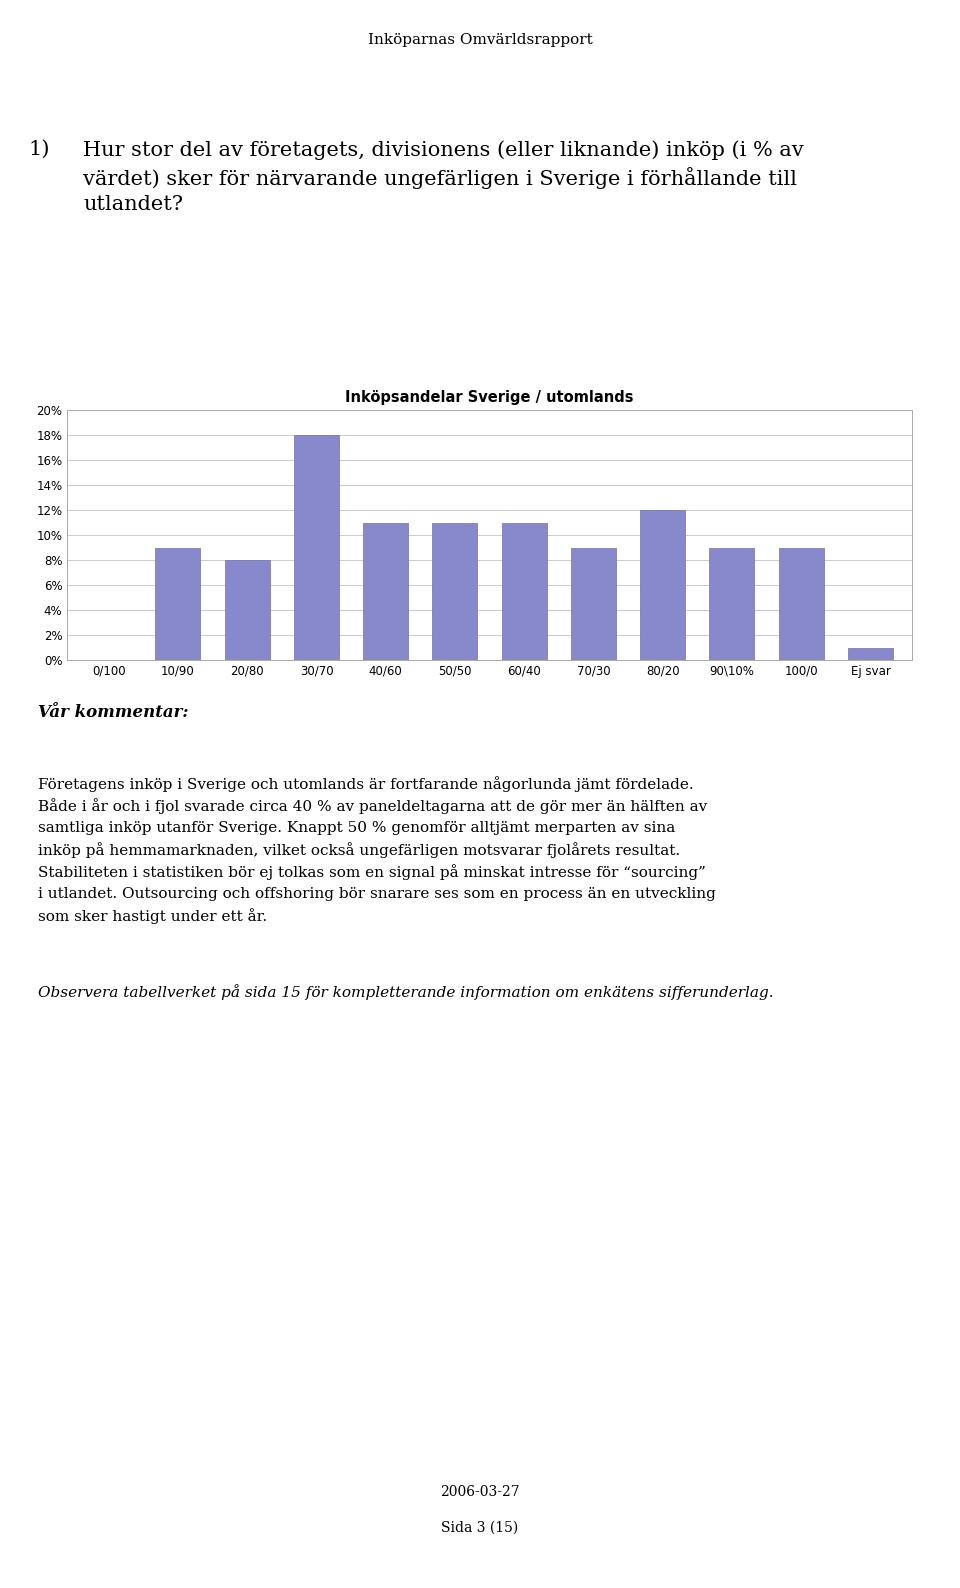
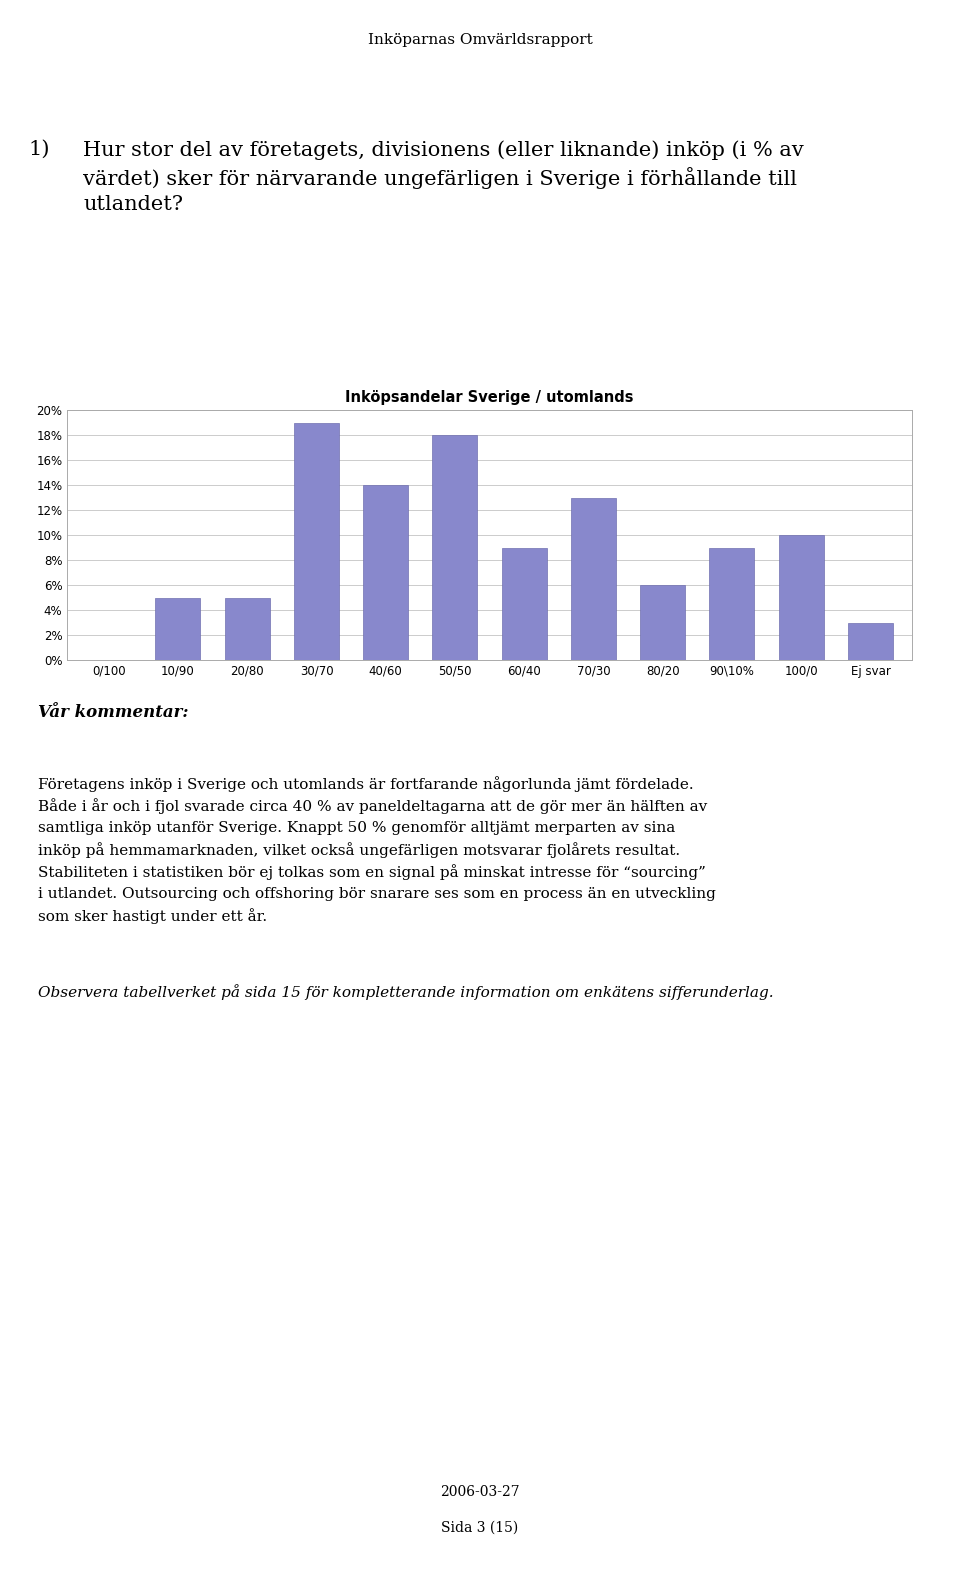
10/90: 9% -> 5%
20/80: 8% -> 5%
30/70: 18% -> 19%
40/60: 11% -> 14%
50/50: 11% -> 18%
60/40: 11% -> 9%
70/30: 9% -> 13%
80/20: 12% -> 6%
100/0: 9% -> 10%
Ej svar: 1% -> 3%
